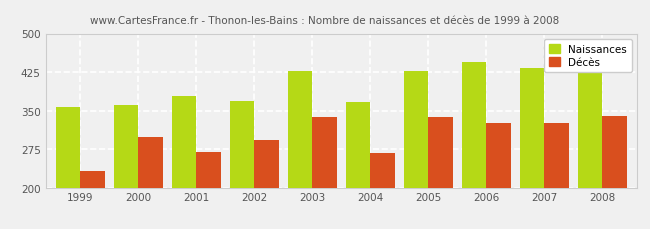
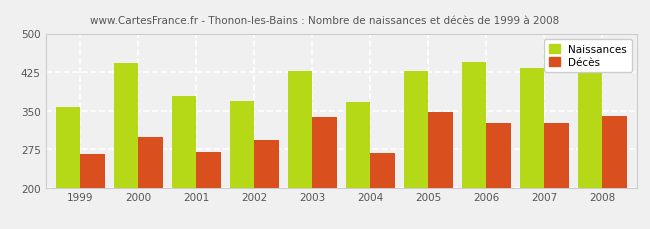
Décès/1999: 232 -> 266
Naissances/2000: 360 -> 442
Décès/2005: 337 -> 348
